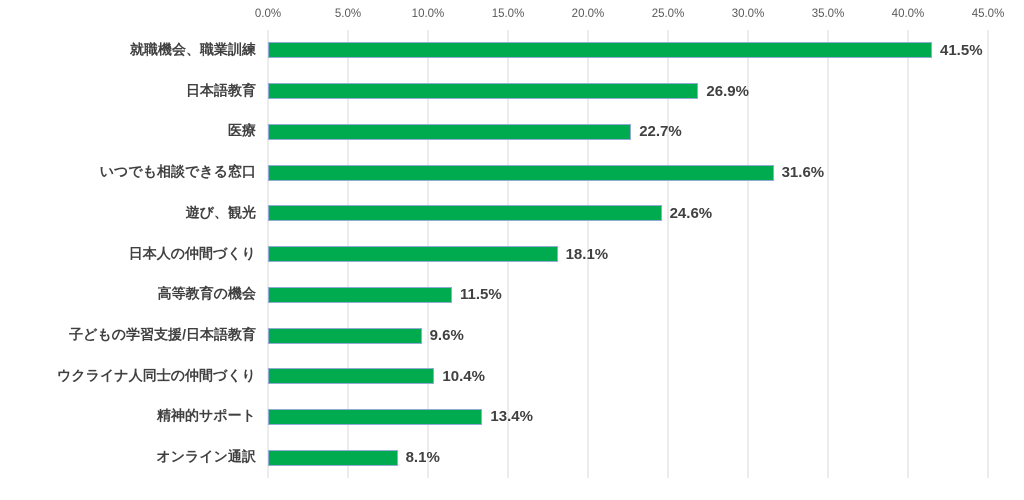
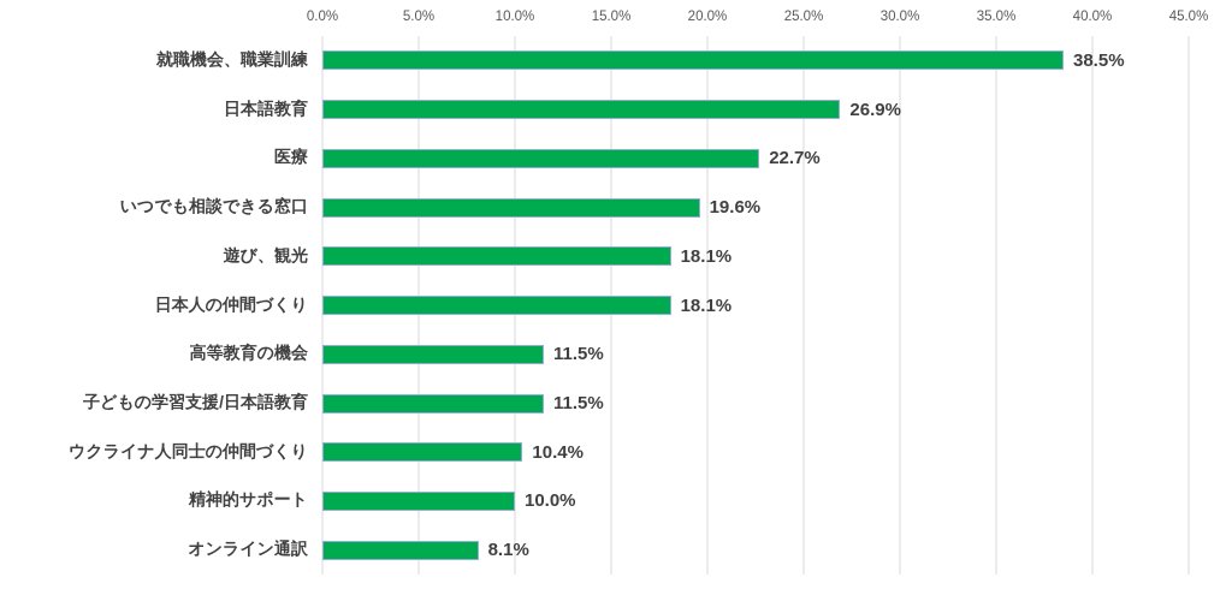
就職機会、職業訓練: 41.5% -> 38.5%
いつでも相談できる窓口: 31.6% -> 19.6%
遊び、観光: 24.6% -> 18.1%
子どもの学習支援/日本語教育: 9.6% -> 11.5%
精神的サポート: 13.4% -> 10.0%
